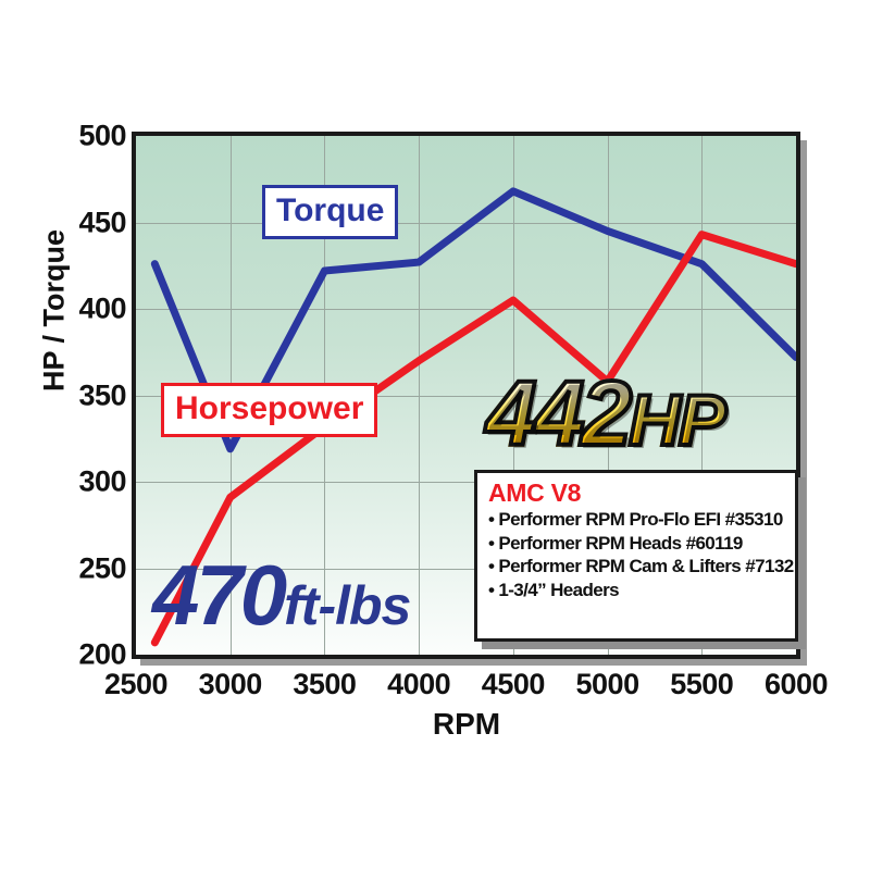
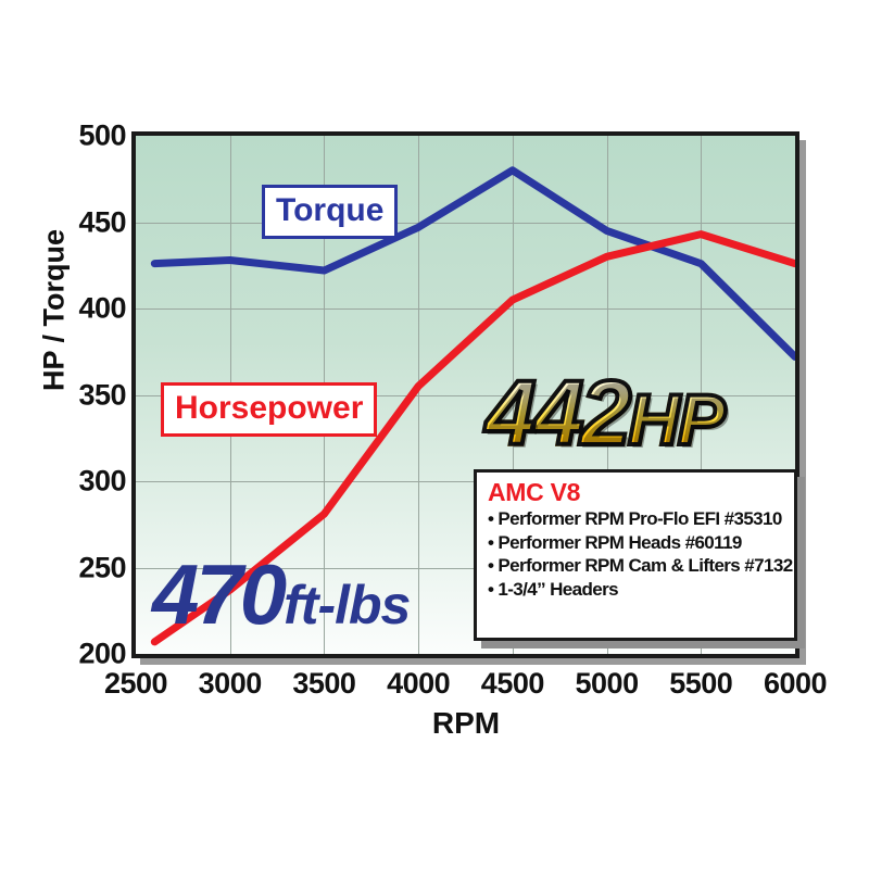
Torque/3000: 319 -> 428
Horsepower/3000: 291 -> 237
Horsepower/3500: 332 -> 281
Torque/4000: 427 -> 447
Horsepower/4000: 370 -> 355
Torque/4500: 468 -> 480
Horsepower/5000: 358 -> 430
